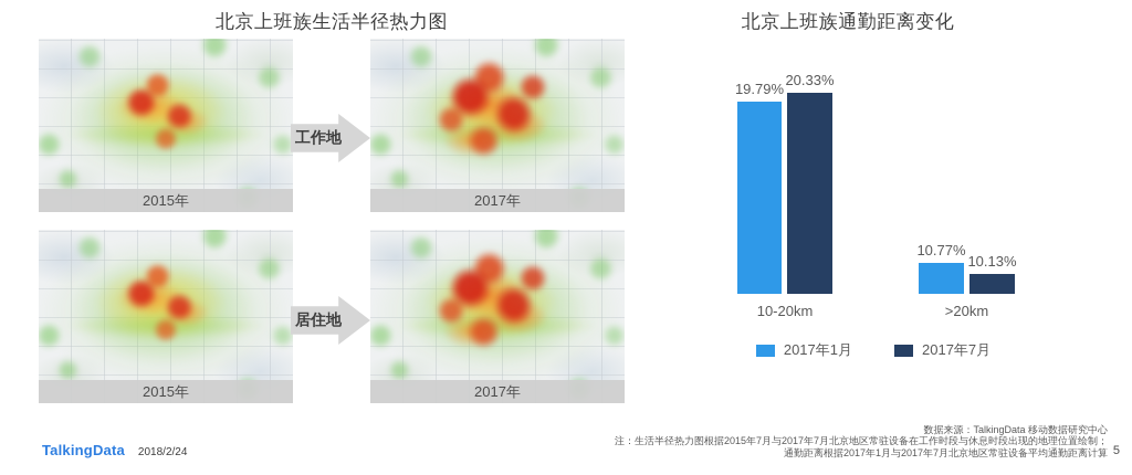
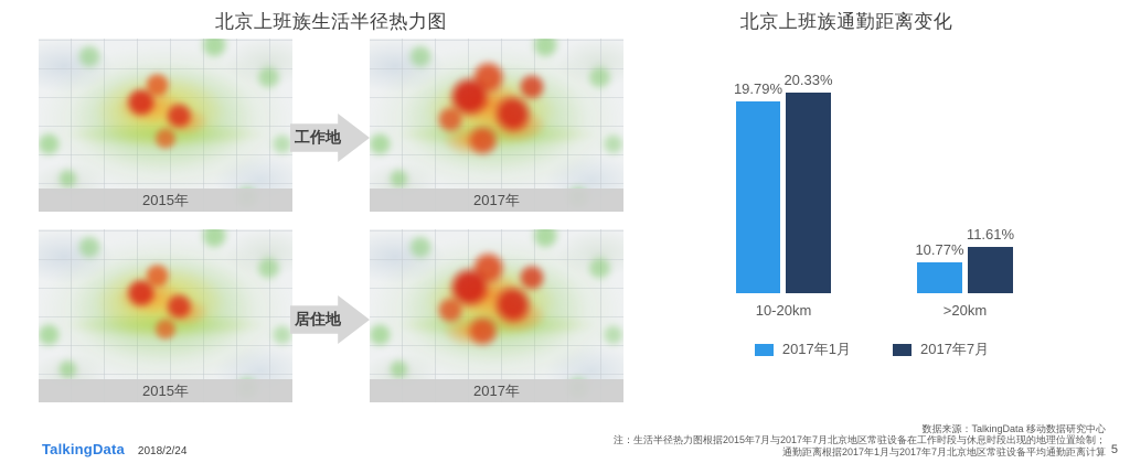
2017年7月/>20km: 10.13% -> 11.61%
